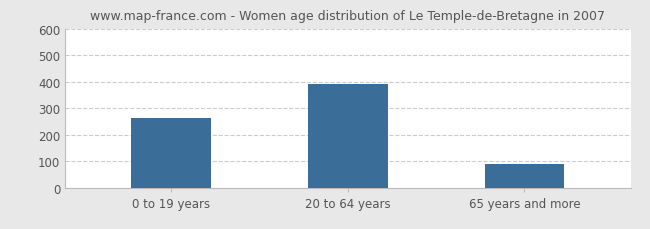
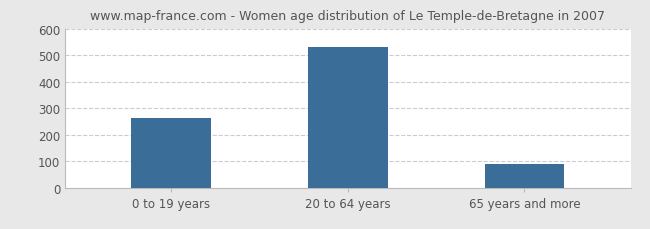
20 to 64 years: 390 -> 533
